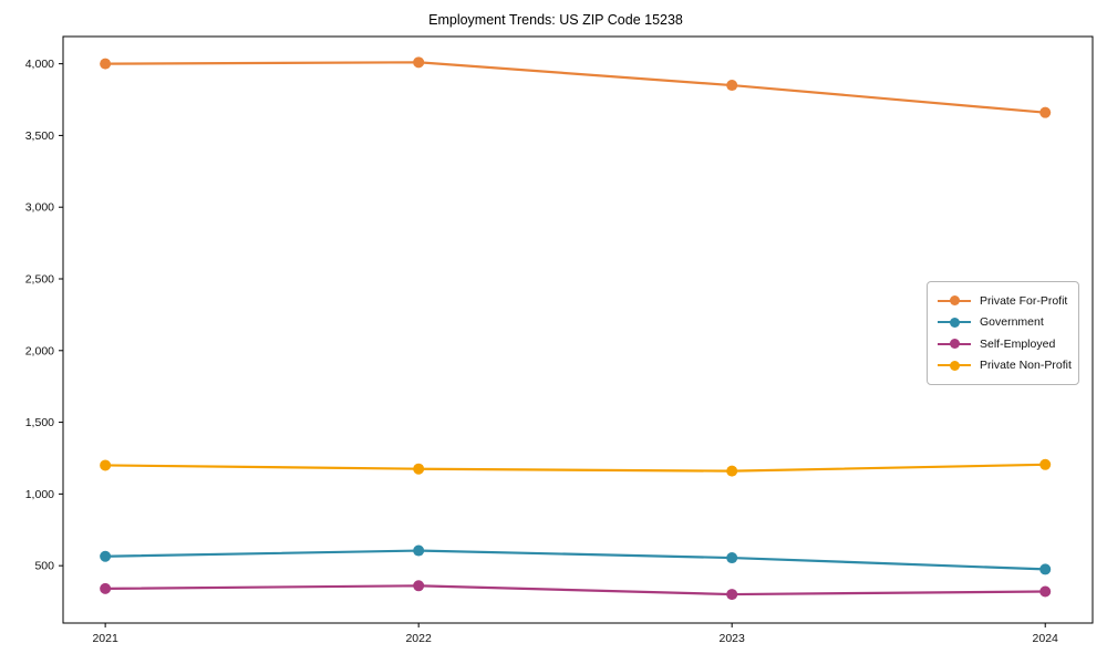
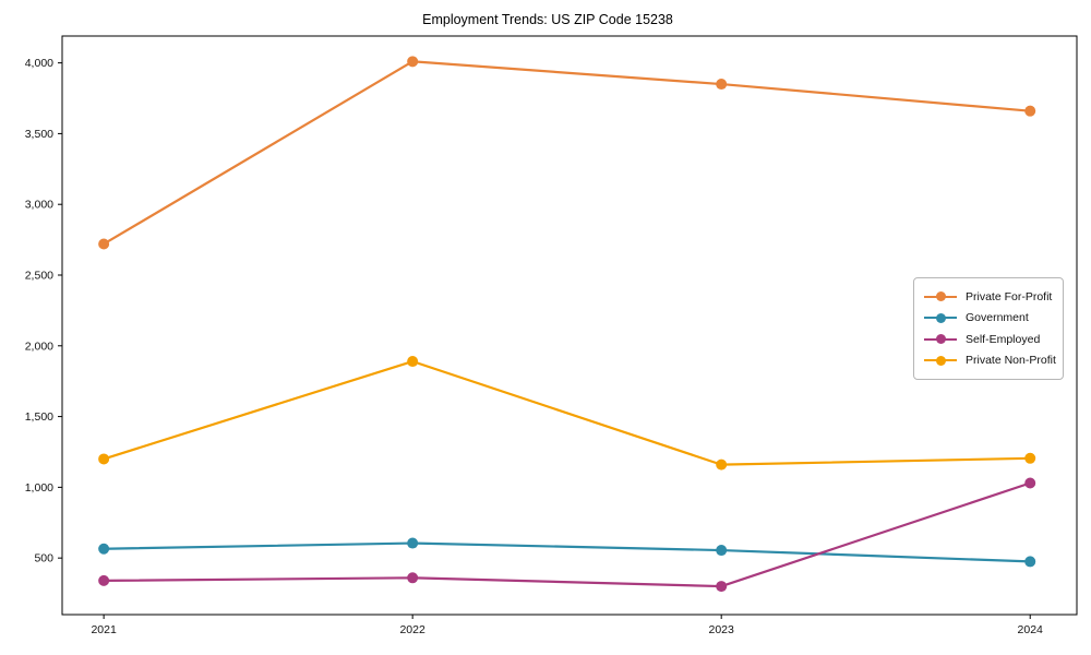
Private For-Profit/2021: 4000 -> 2720
Private Non-Profit/2022: 1180 -> 1890
Self-Employed/2024: 320 -> 1030
